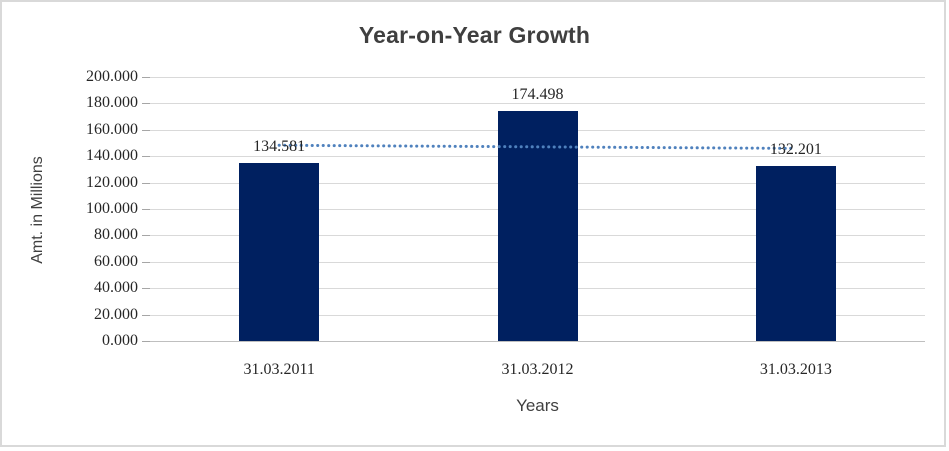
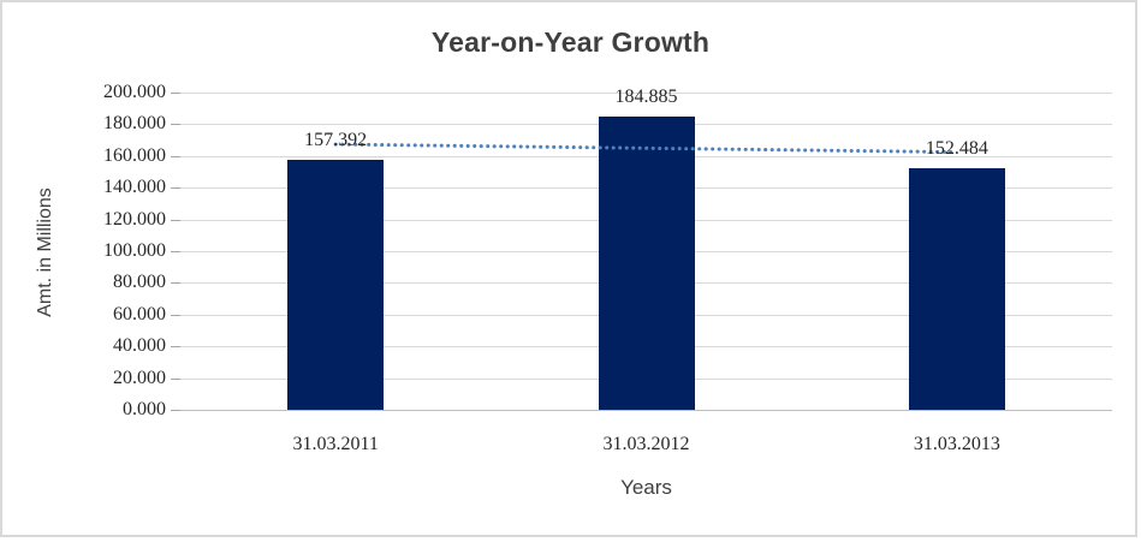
31.03.2011: 134.581 -> 157.392
31.03.2012: 174.498 -> 184.885
31.03.2013: 132.201 -> 152.484
